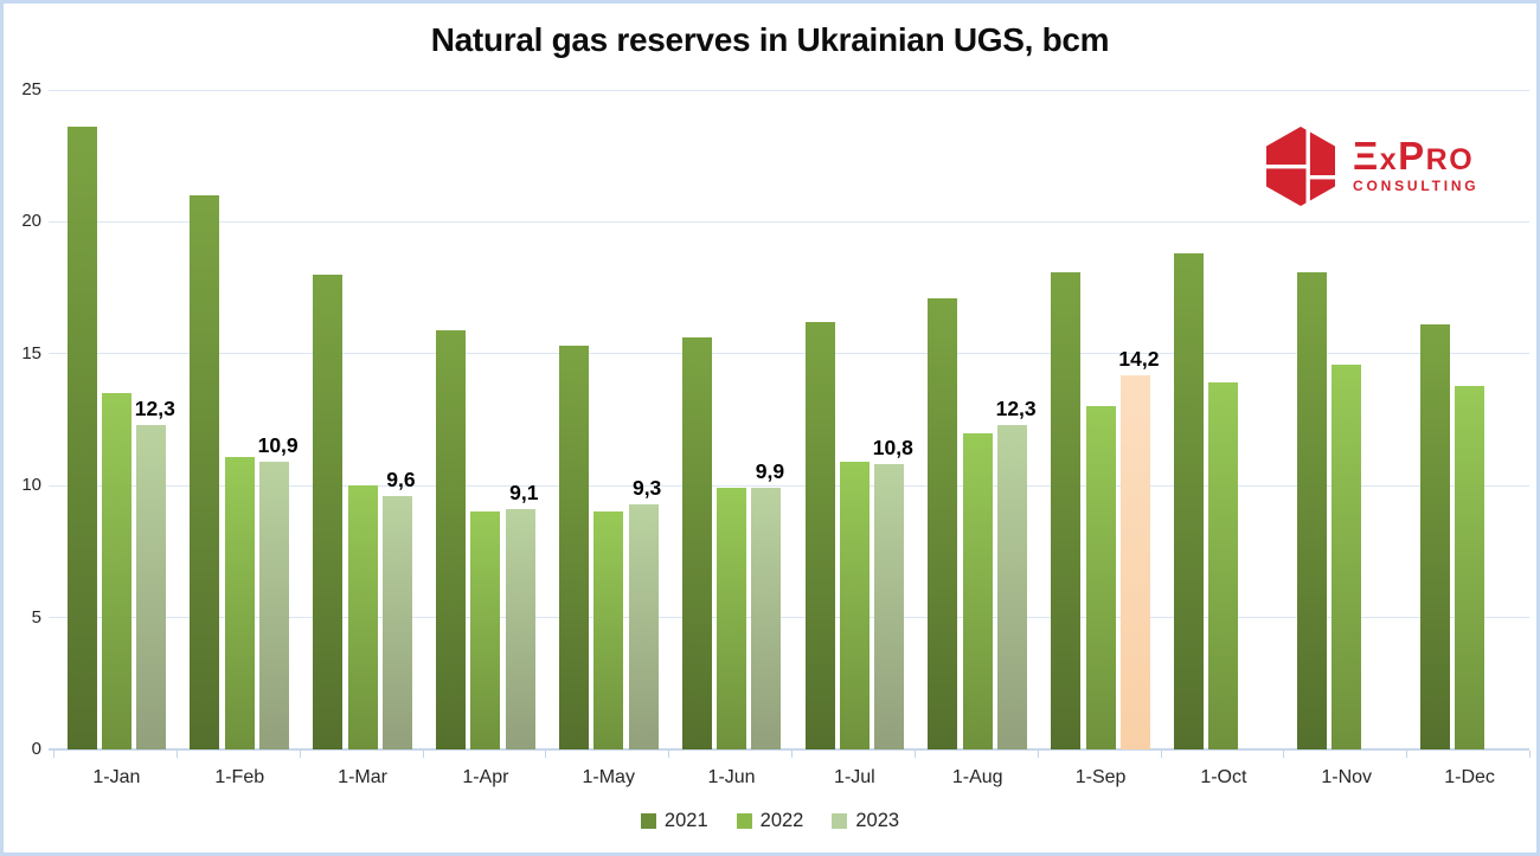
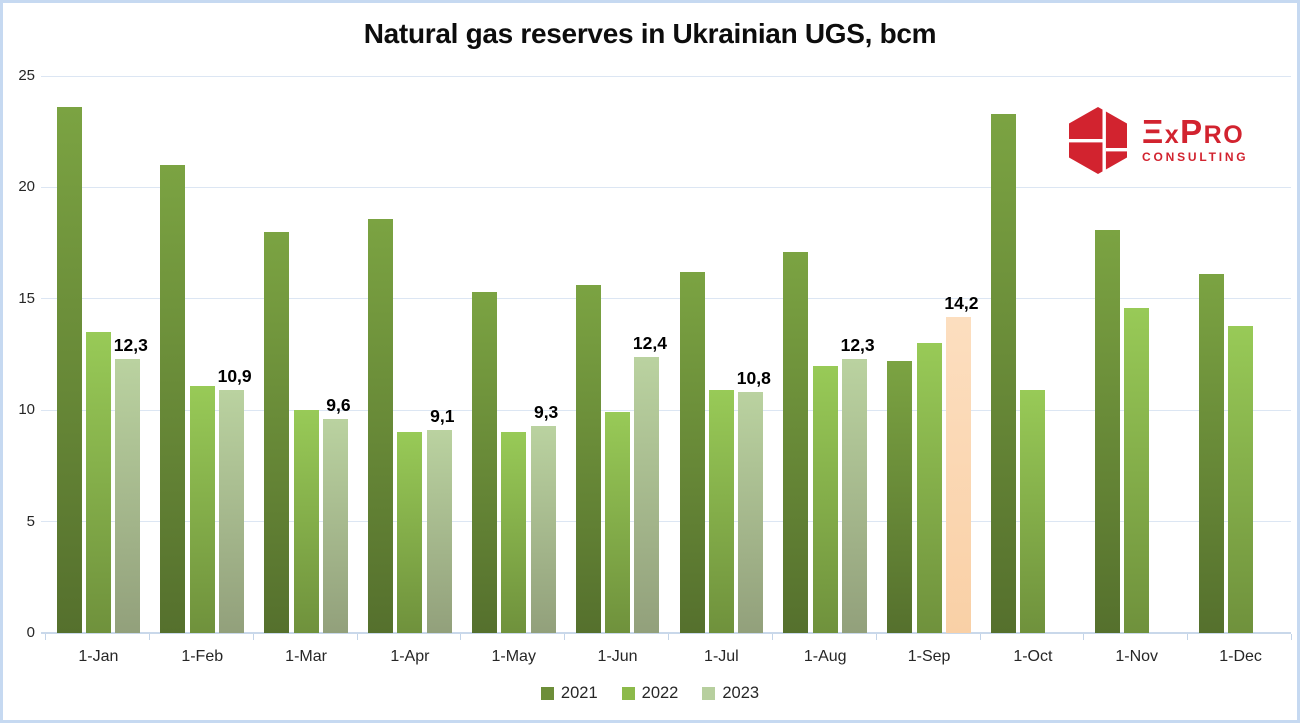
2021/1-Apr: 15.9 -> 18.6
2023/1-Jun: 9,9 -> 12,4
2021/1-Sep: 18.1 -> 12.2
2021/1-Oct: 18.8 -> 23.3
2022/1-Oct: 13.9 -> 10.9
